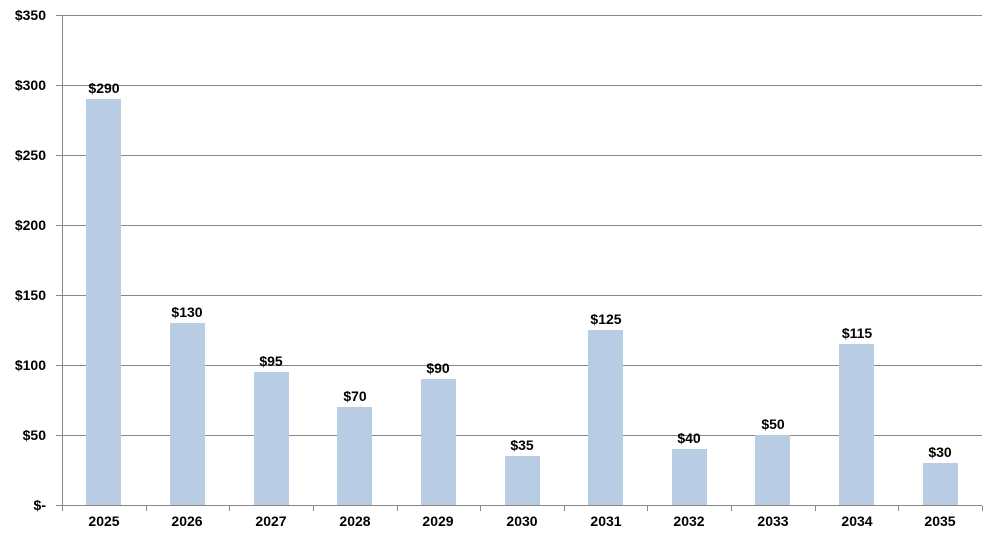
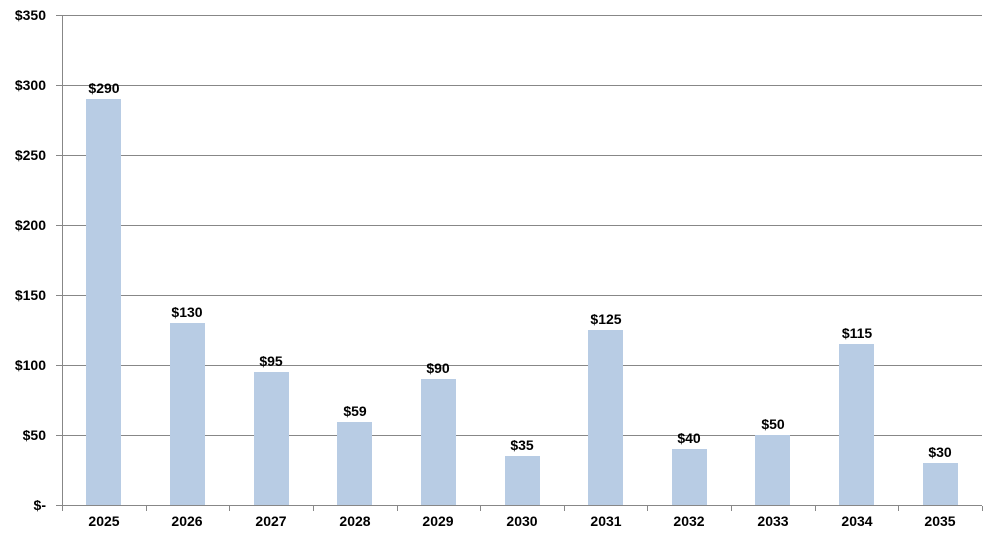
2028: $70 -> $59
